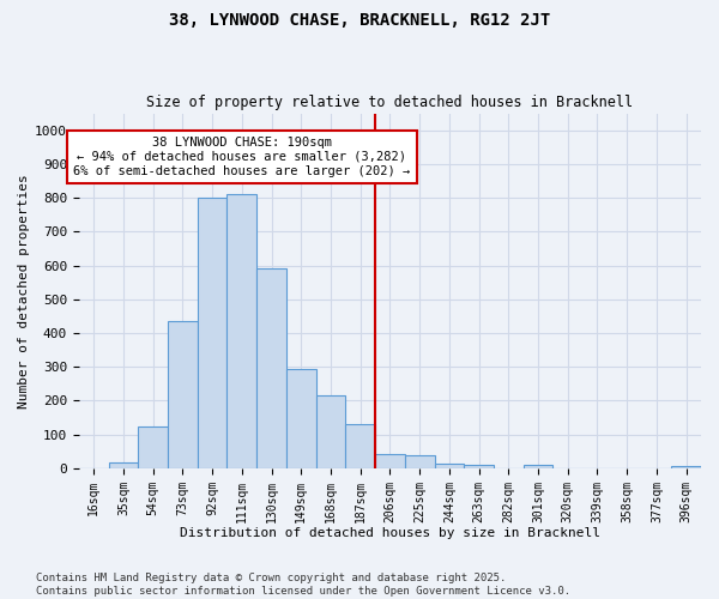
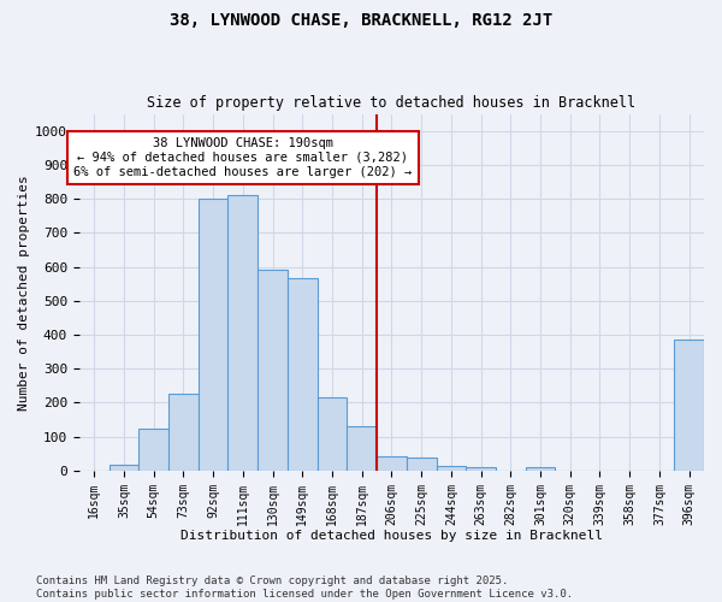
73sqm: 435 -> 225
149sqm: 293 -> 565
396sqm: 7 -> 385
